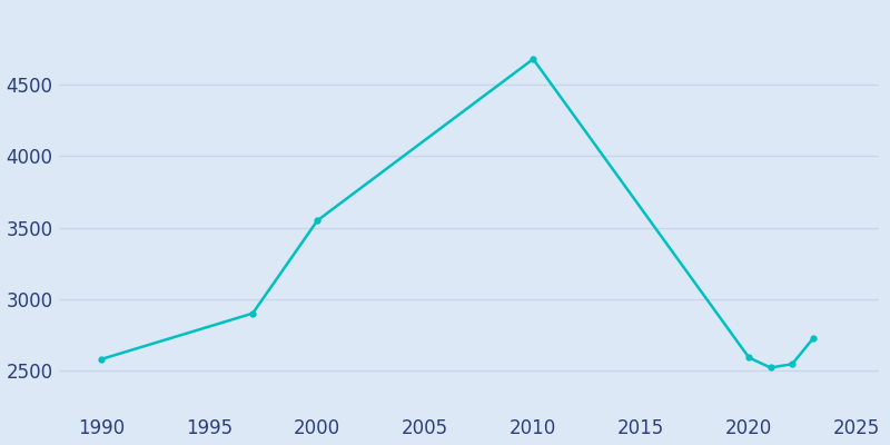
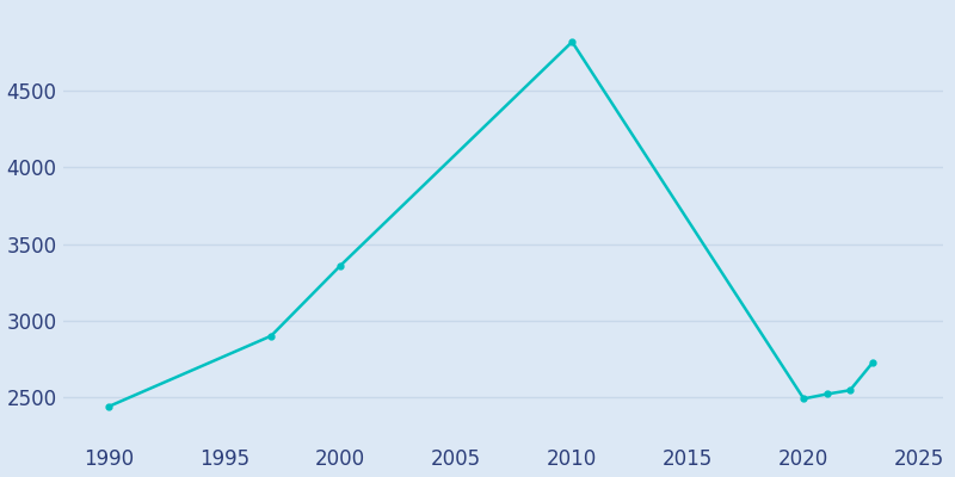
1990: 2580 -> 2440
2000: 3550 -> 3360
2010: 4680 -> 4820
2020: 2590 -> 2490
